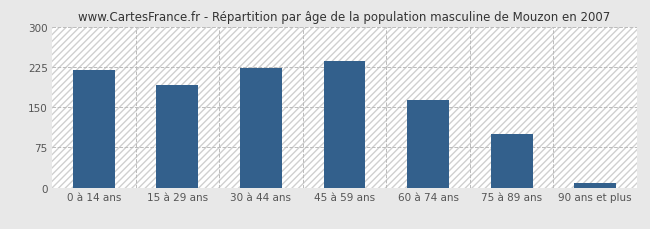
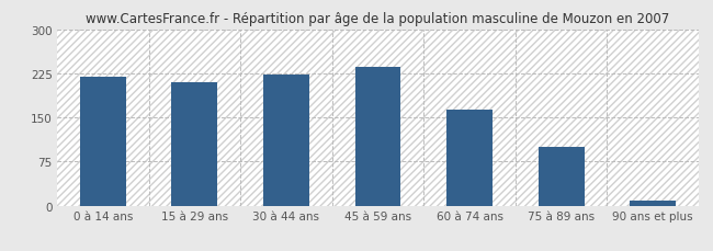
15 à 29 ans: 192 -> 210
